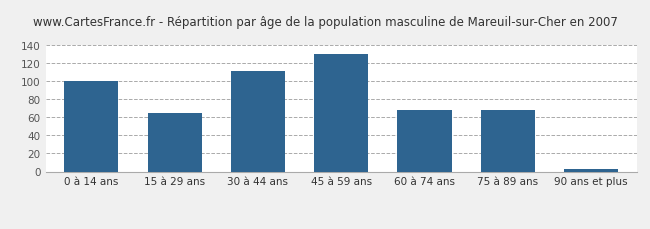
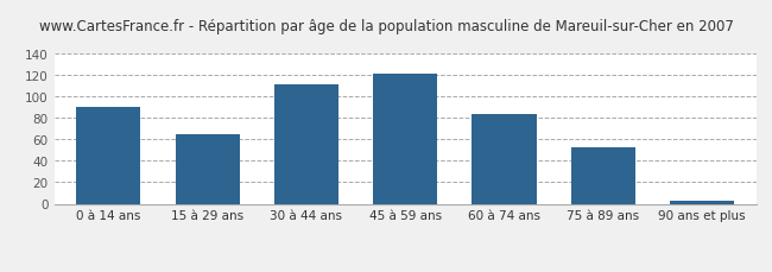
0 à 14 ans: 100 -> 90
45 à 59 ans: 130 -> 121
60 à 74 ans: 68 -> 84
75 à 89 ans: 68 -> 53
